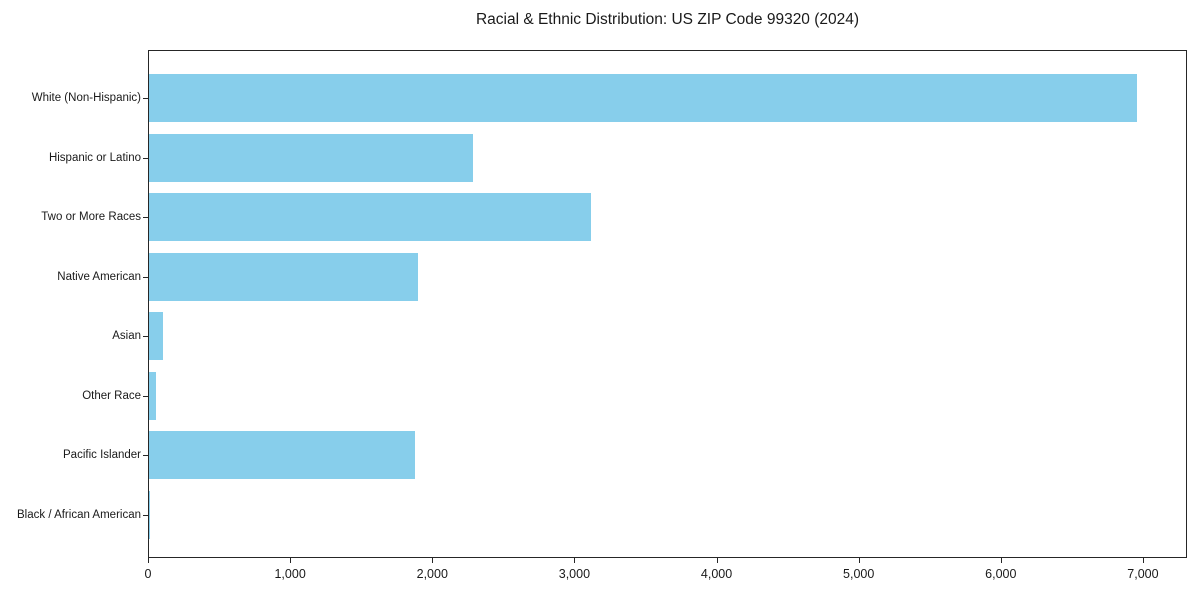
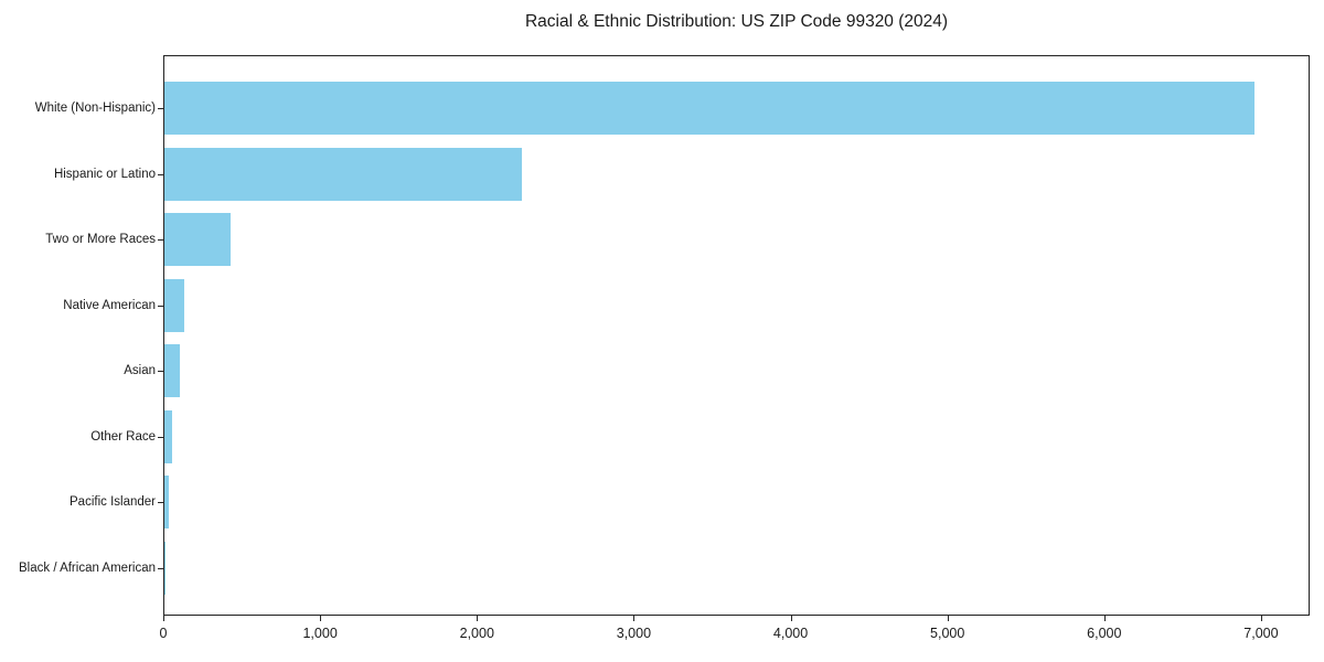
Two or More Races: 3110 -> 420
Native American: 1890 -> 120
Pacific Islander: 1870 -> 20
